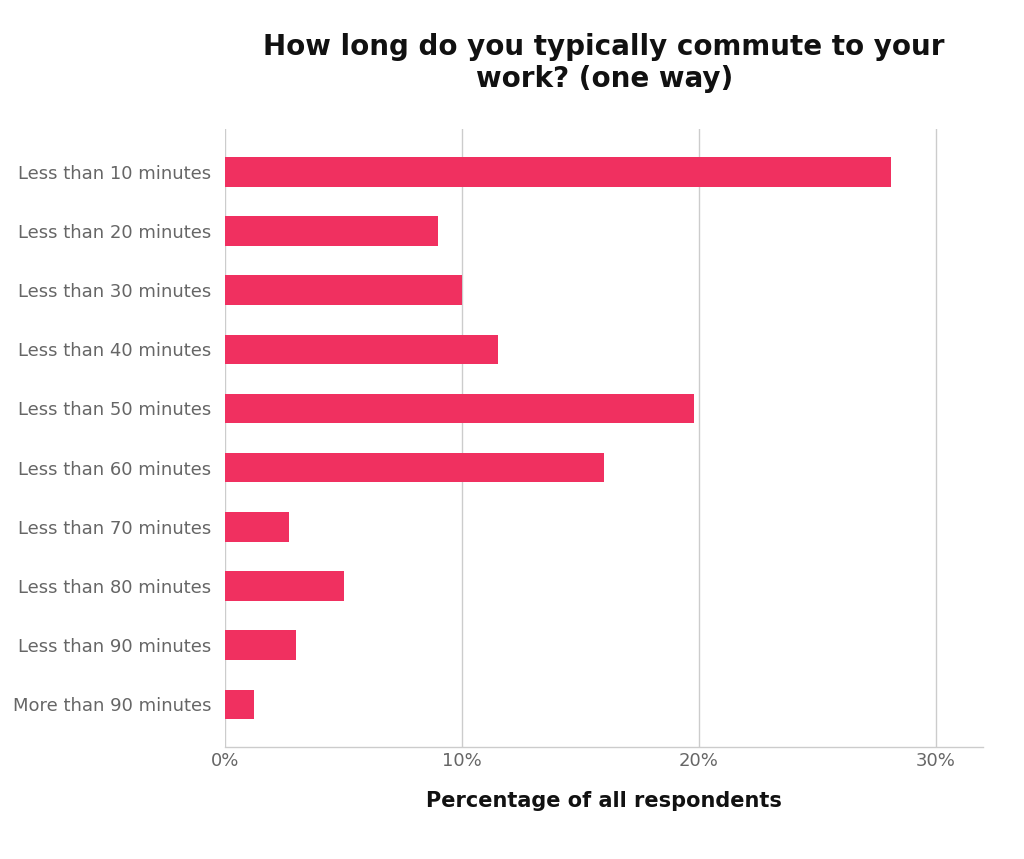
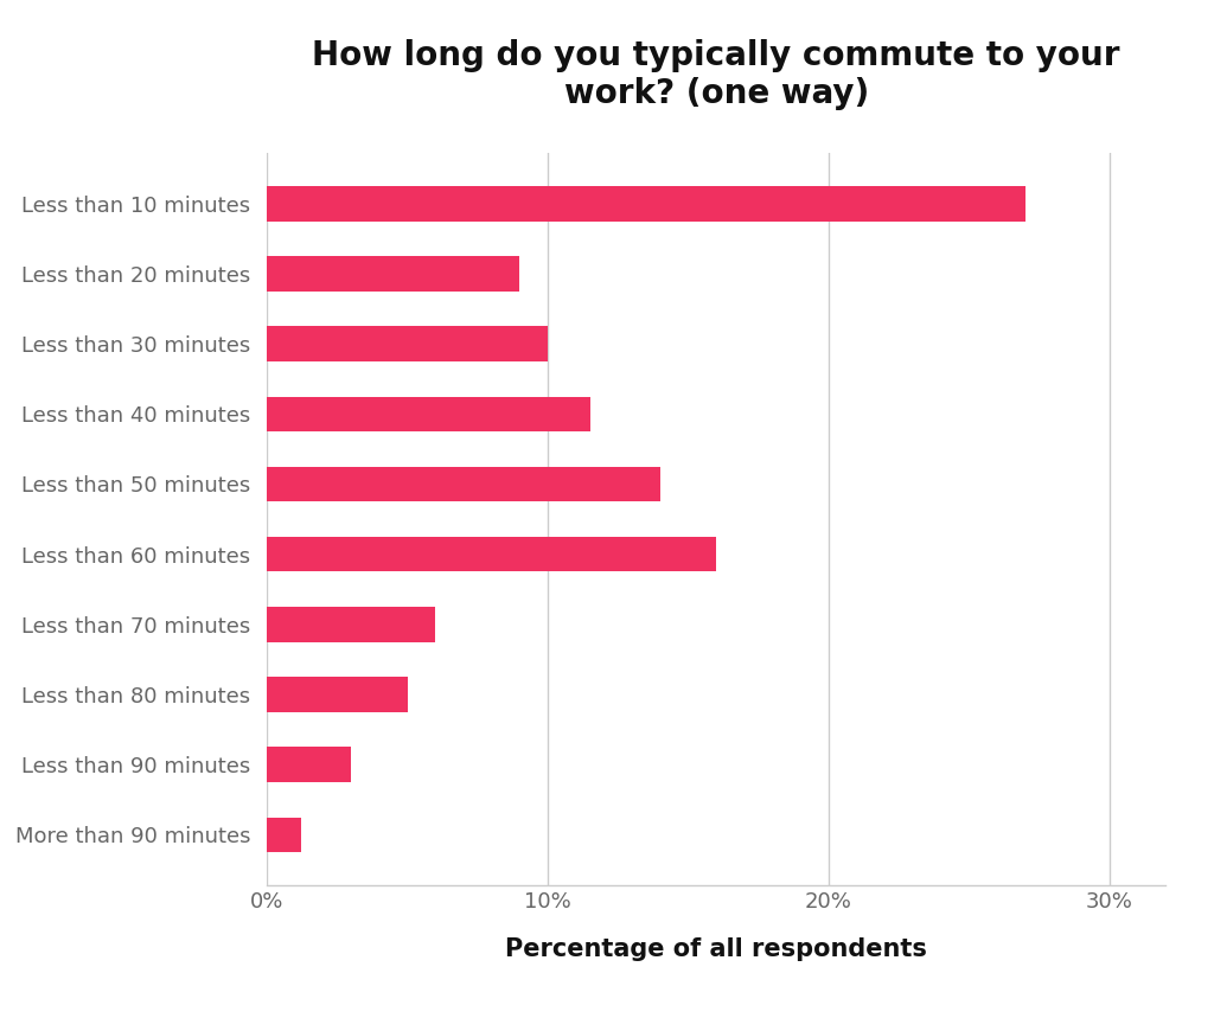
Less than 10 minutes: 28.1% -> 27.0%
Less than 50 minutes: 19.8% -> 14.0%
Less than 70 minutes: 2.7% -> 6.0%
